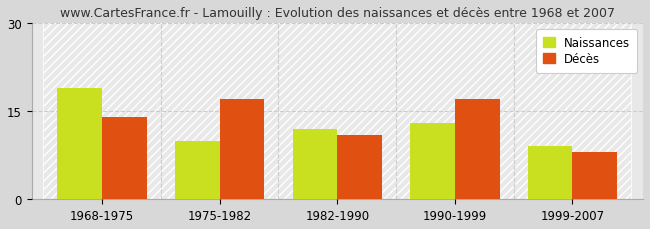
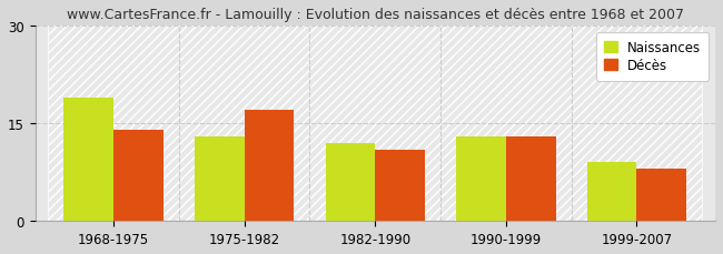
Naissances/1975-1982: 10 -> 13
Décès/1990-1999: 17 -> 13
